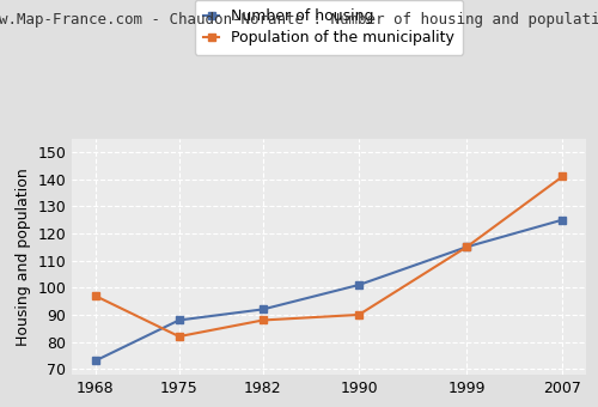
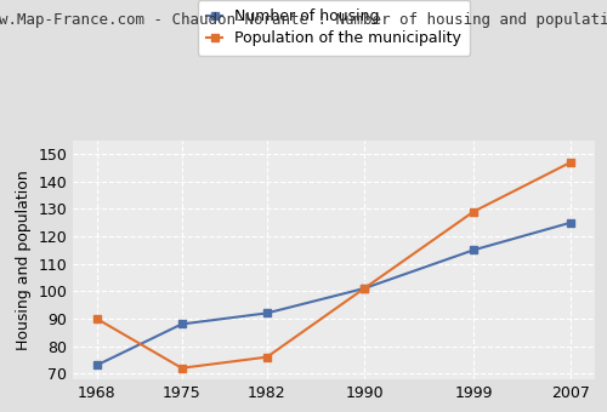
Population of the municipality/1968: 97 -> 90
Population of the municipality/1975: 82 -> 72
Population of the municipality/1982: 88 -> 76
Population of the municipality/1990: 90 -> 101
Population of the municipality/1999: 115 -> 129
Population of the municipality/2007: 141 -> 147
